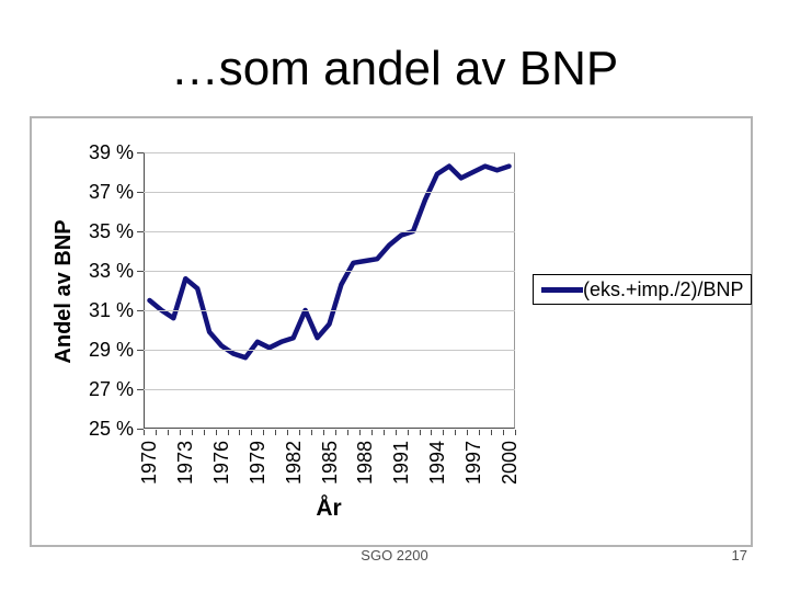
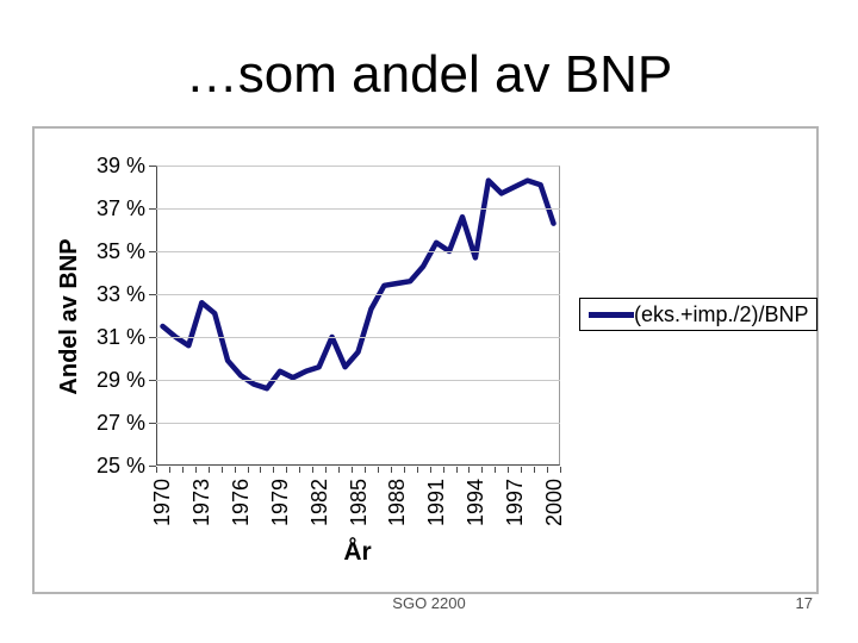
1991: 34.8% -> 35.4%
1994: 37.9% -> 34.7%
2000: 38.3% -> 36.3%
